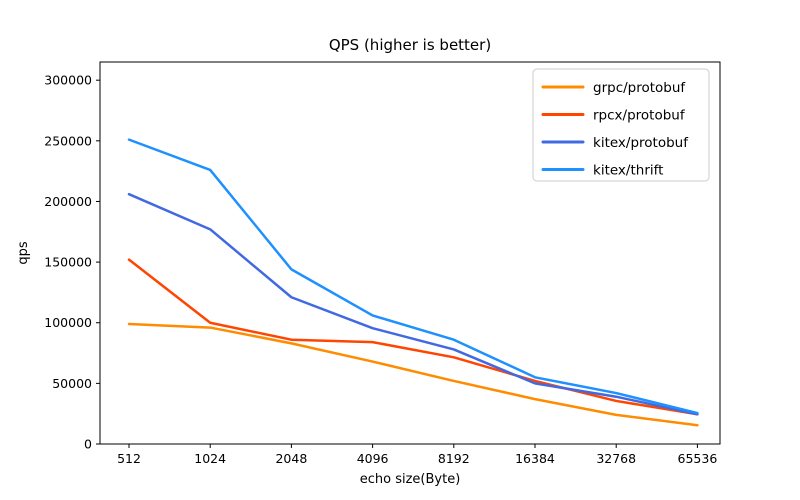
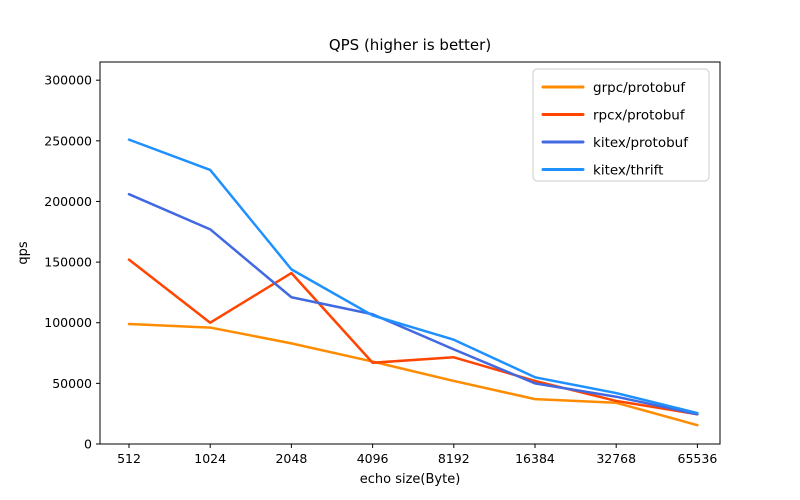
rpcx/protobuf/2048: 86000 -> 141000
rpcx/protobuf/4096: 84000 -> 67000
kitex/protobuf/4096: 96000 -> 107000
grpc/protobuf/32768: 24000 -> 34000
